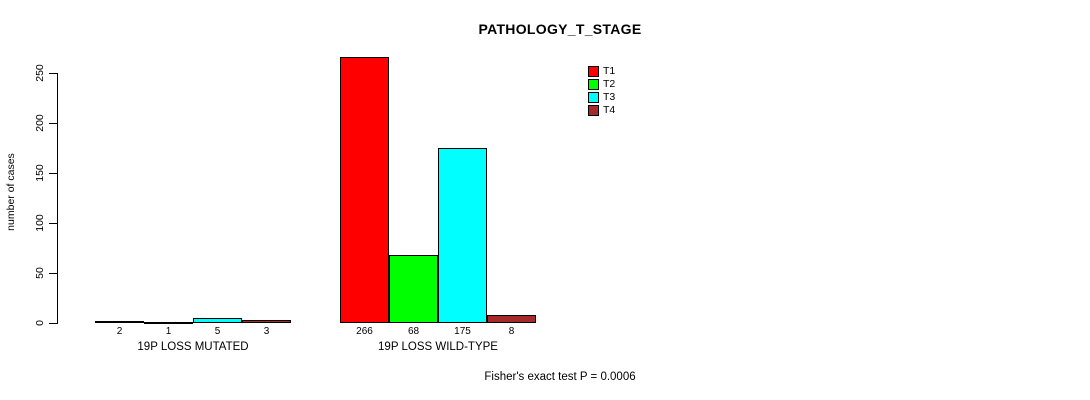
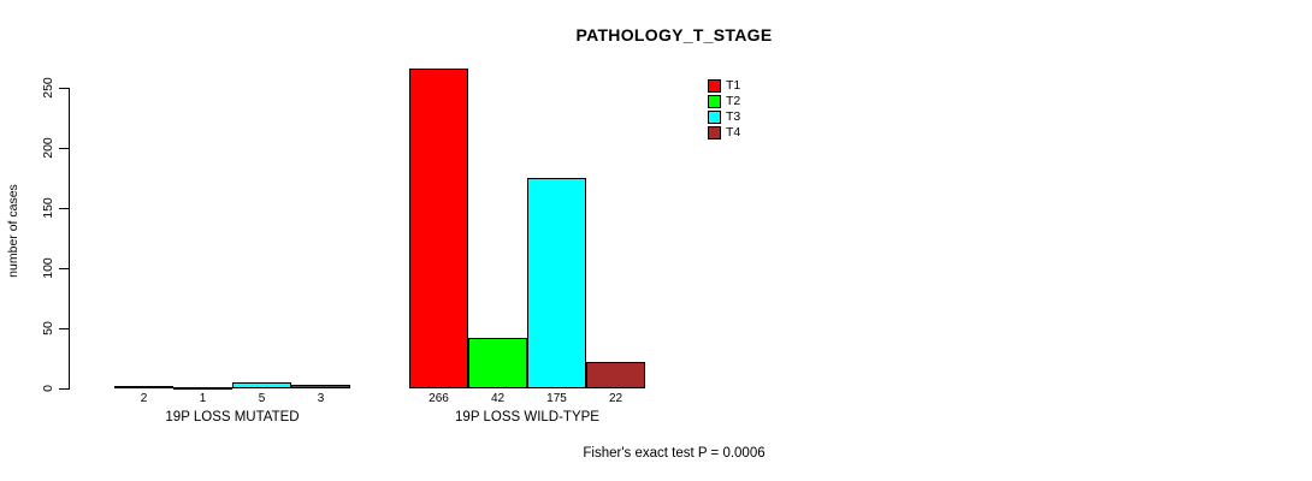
T2/19P LOSS WILD-TYPE: 68 -> 42
T4/19P LOSS WILD-TYPE: 8 -> 22
